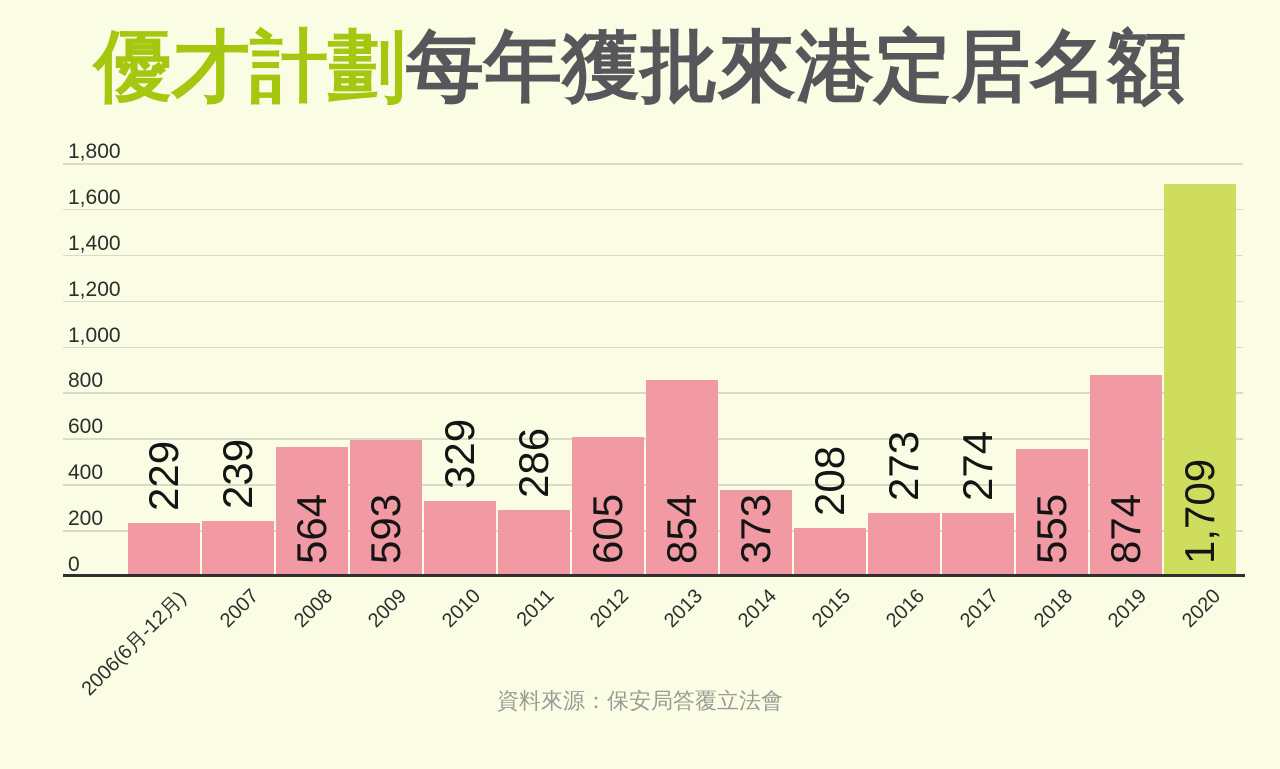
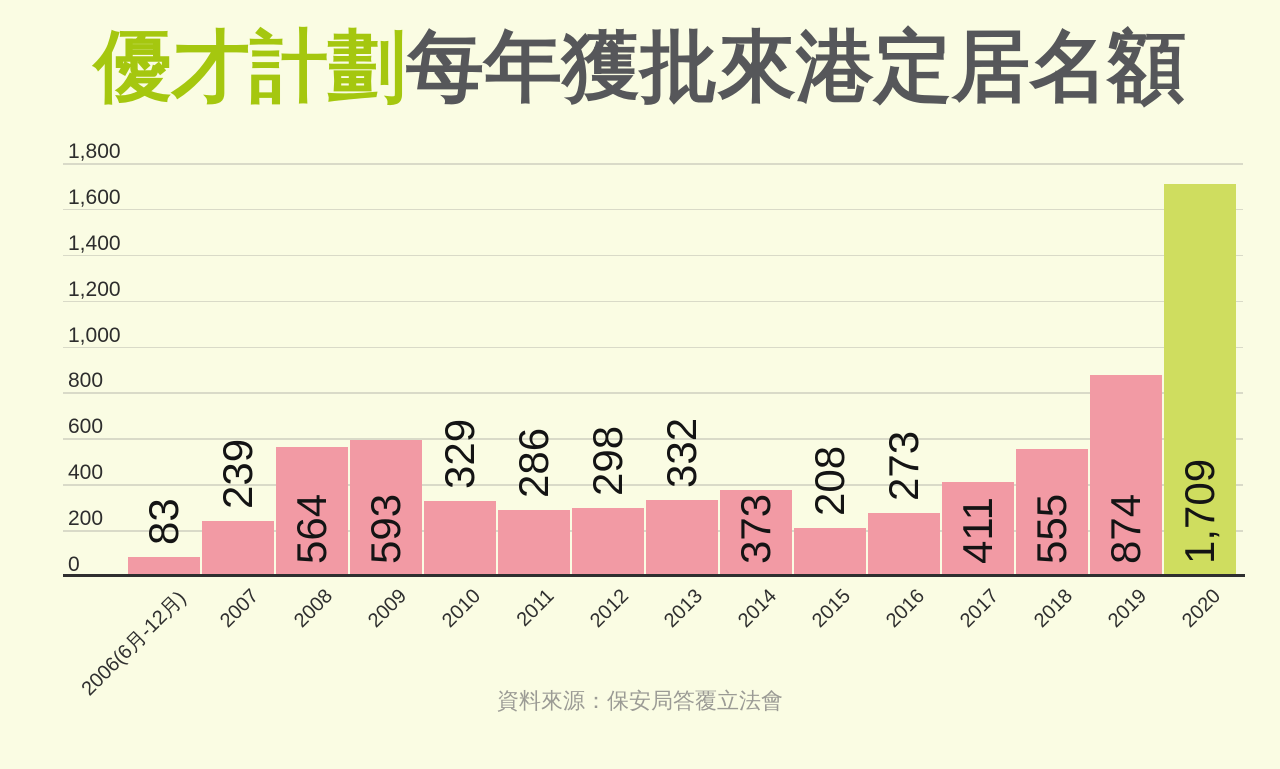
2006(6月-12月): 229 -> 83
2012: 605 -> 298
2013: 854 -> 332
2017: 274 -> 411
